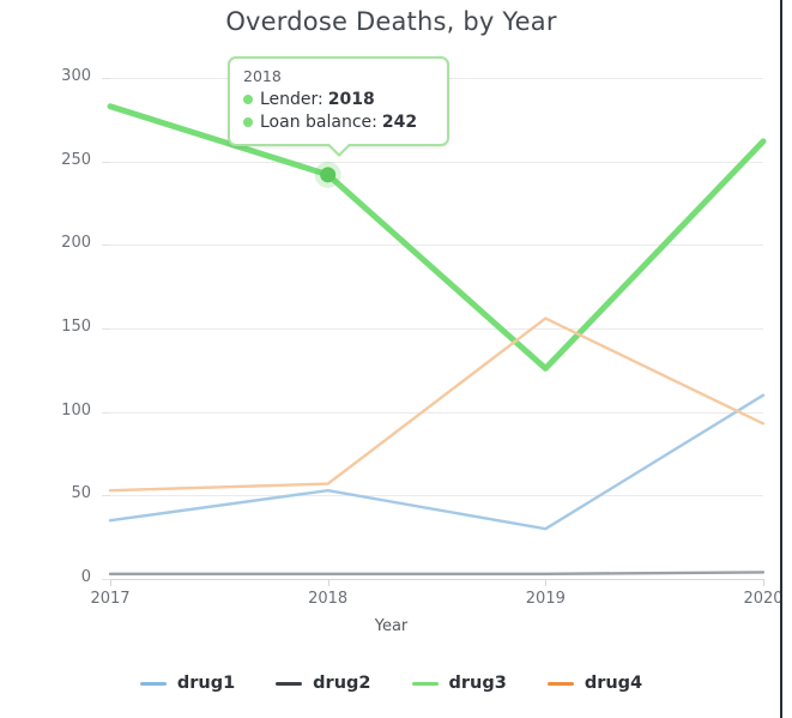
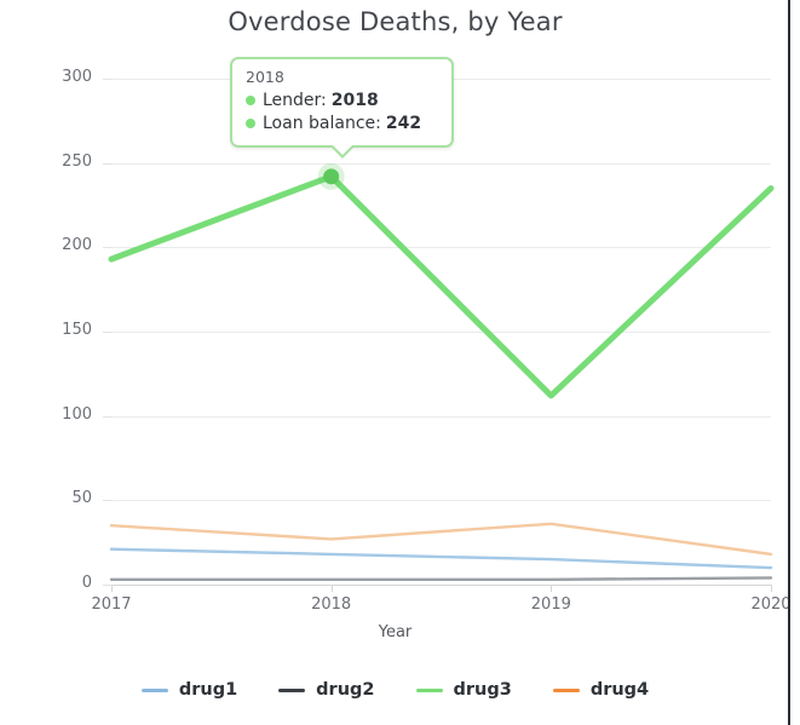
drug1/2017: 35 -> 21
drug3/2017: 283 -> 193
drug4/2017: 53 -> 35
drug1/2018: 53 -> 18
drug4/2018: 57 -> 27
drug1/2019: 30 -> 15
drug3/2019: 126 -> 112
drug4/2019: 156 -> 36
drug1/2020: 110 -> 10
drug3/2020: 262 -> 235
drug4/2020: 93 -> 18
